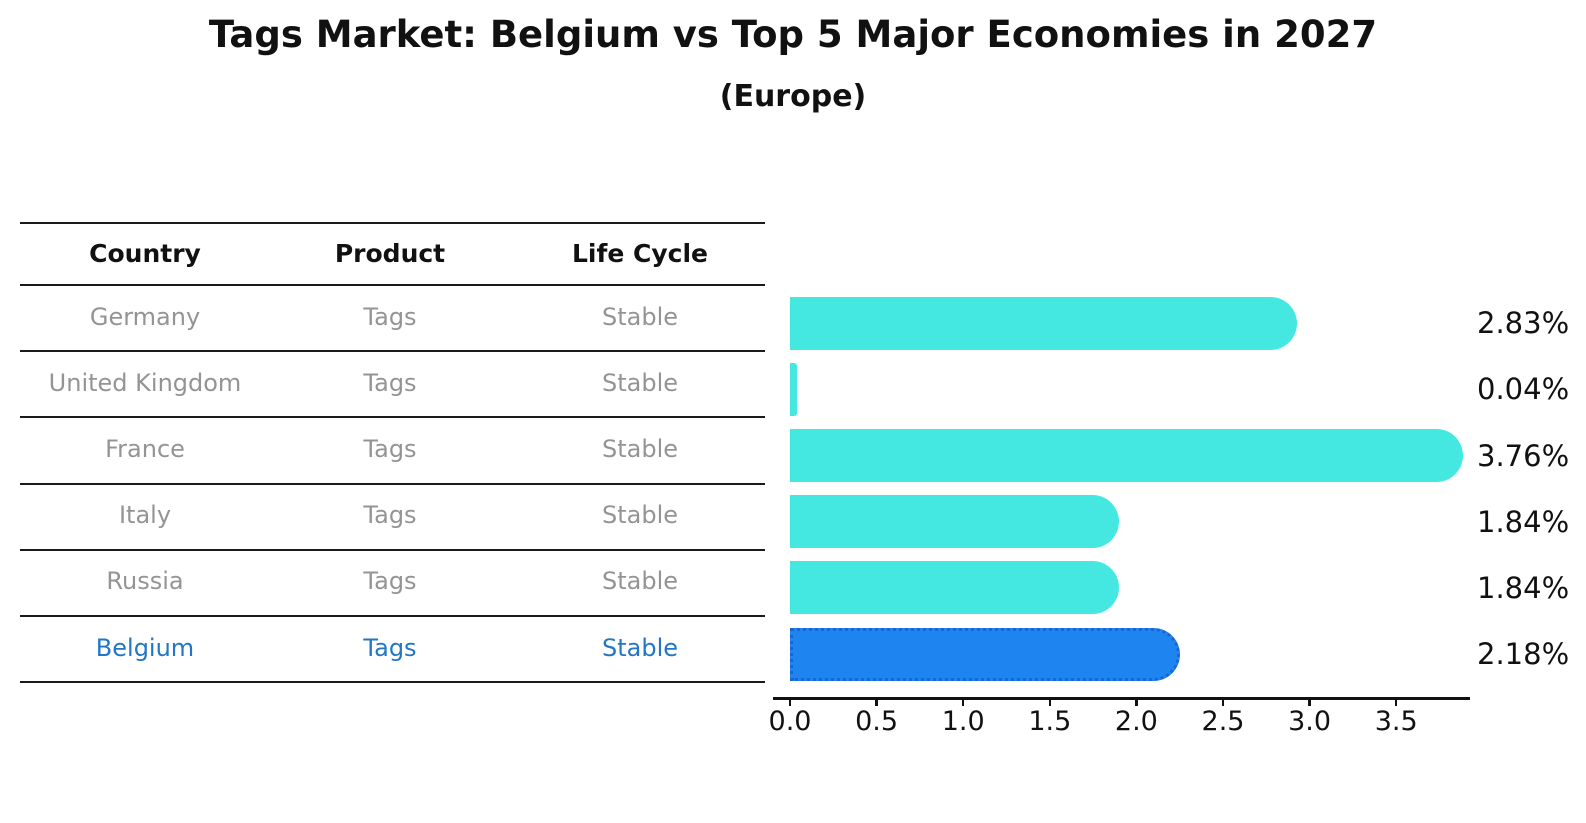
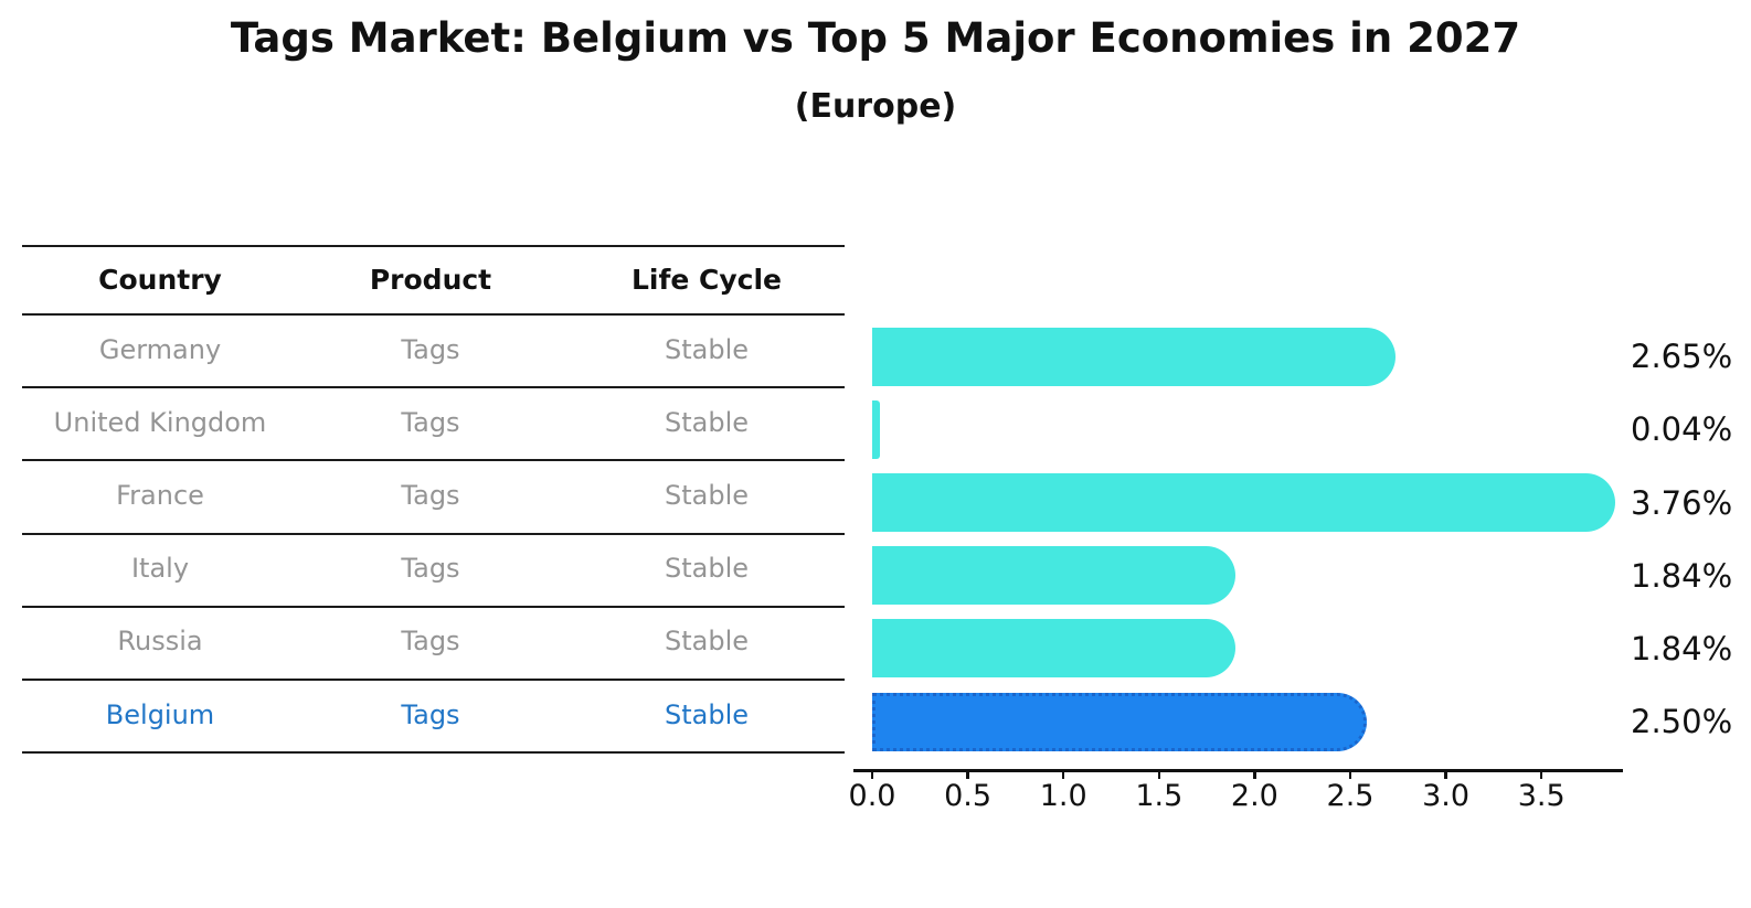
Germany: 2.83% -> 2.65%
Belgium: 2.18% -> 2.50%
